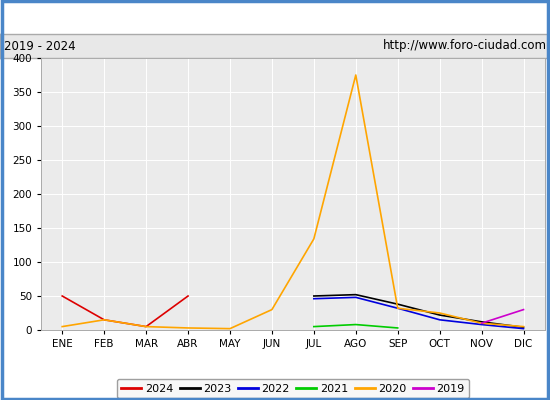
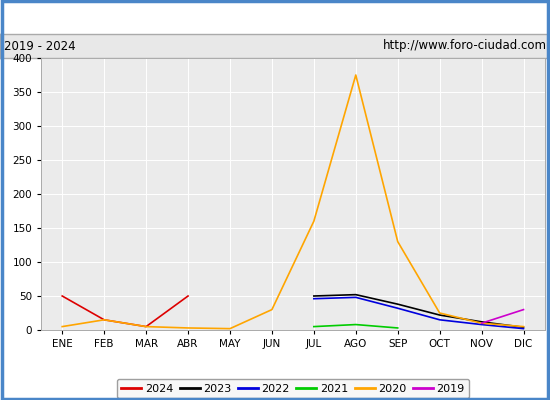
2020/JUL: 134 -> 160
2020/SEP: 32 -> 130
